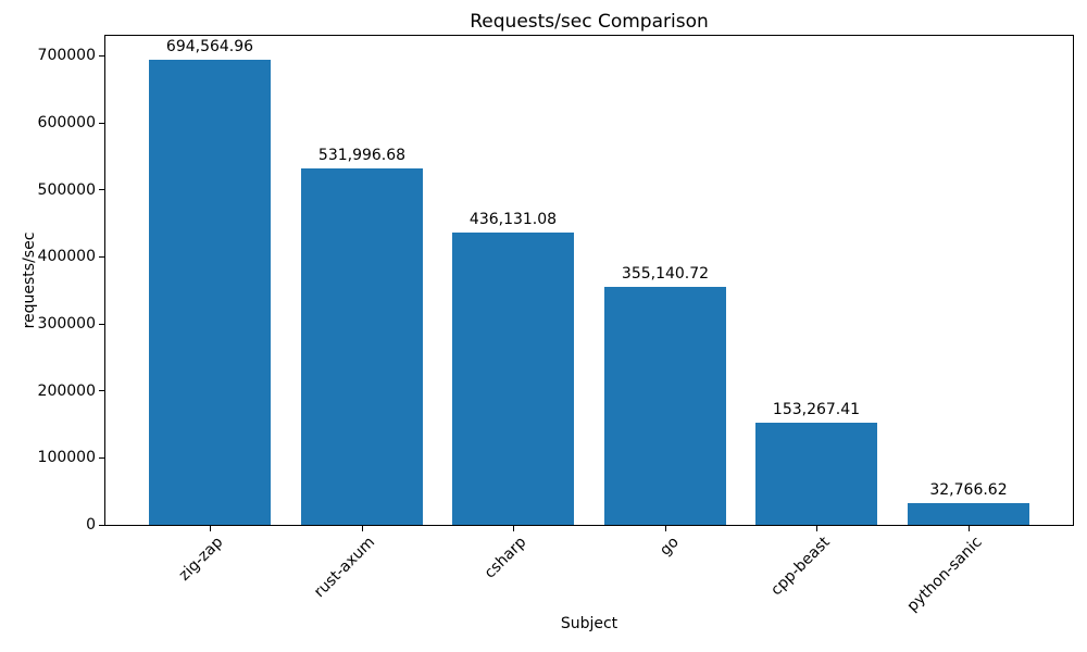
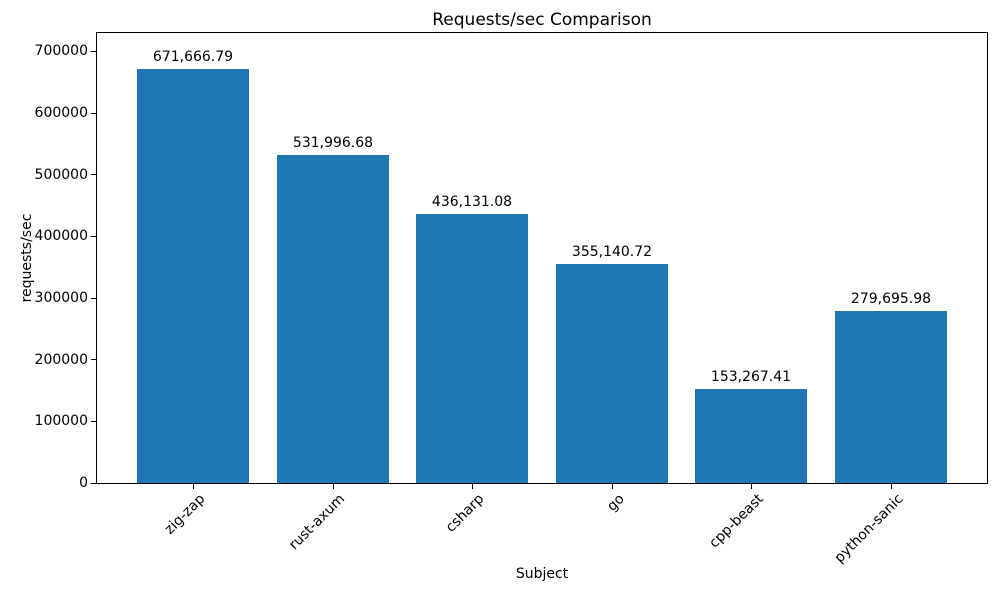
zig-zap: 694,564.96 -> 671,666.79
python-sanic: 32,766.62 -> 279,695.98
